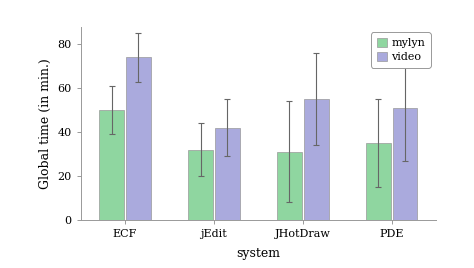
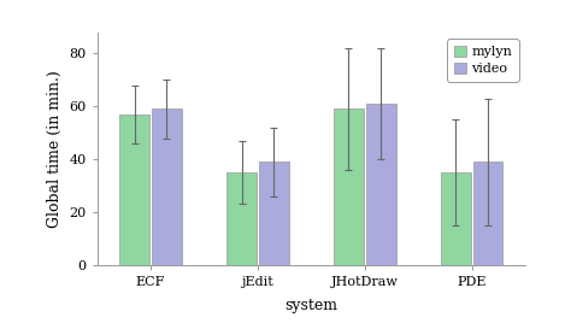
mylyn/ECF: 50 -> 57
video/ECF: 74 -> 59
mylyn/jEdit: 32 -> 35
video/jEdit: 42 -> 39
mylyn/JHotDraw: 31 -> 59
video/JHotDraw: 55 -> 61
video/PDE: 51 -> 39
